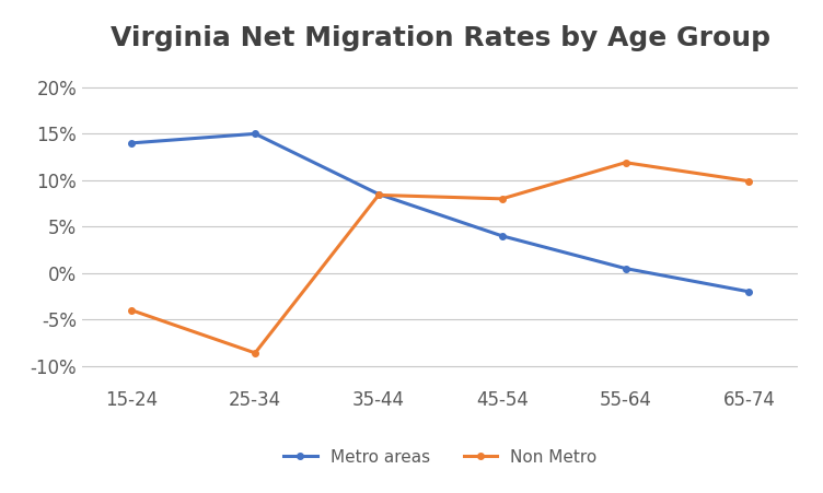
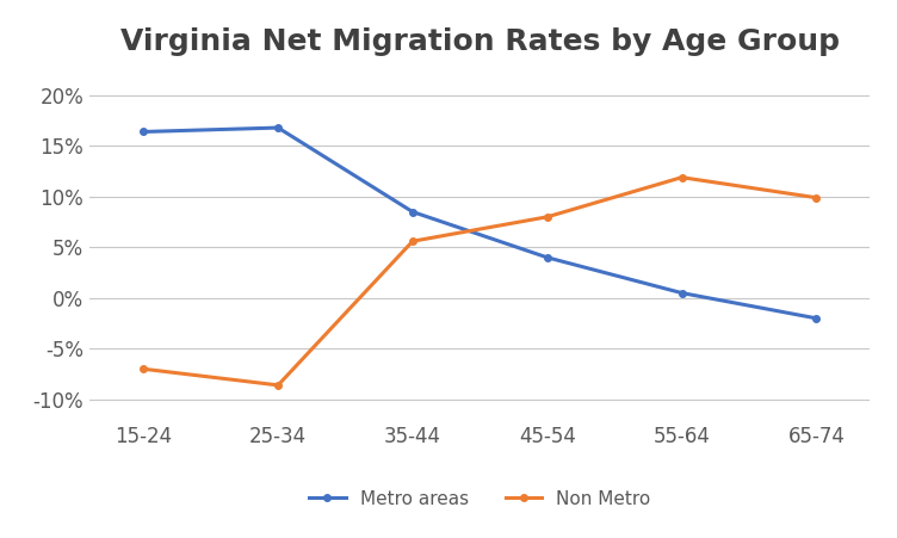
Metro areas/15-24: 14.0% -> 16.4%
Non Metro/15-24: -4.0% -> -7.0%
Metro areas/25-34: 15.0% -> 16.8%
Non Metro/35-44: 8.4% -> 5.6%
